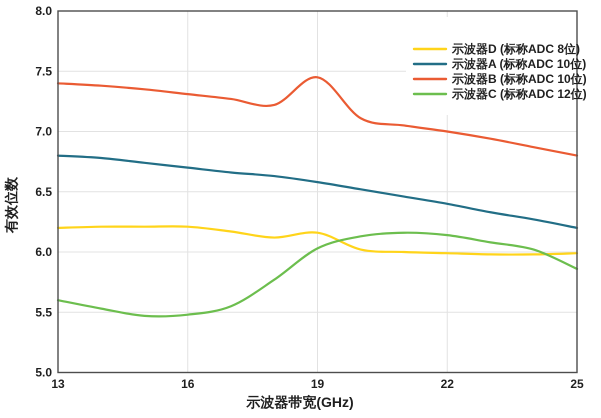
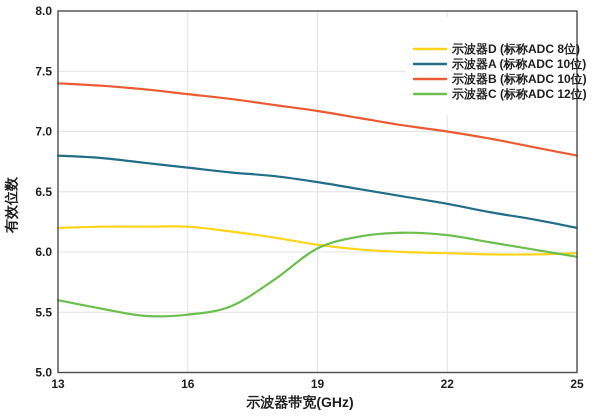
示波器D (标称ADC 8位)/19: 6.16 -> 6.06
示波器B (标称ADC 10位)/19: 7.45 -> 7.17
示波器C (标称ADC 12位)/25: 5.86 -> 5.96
